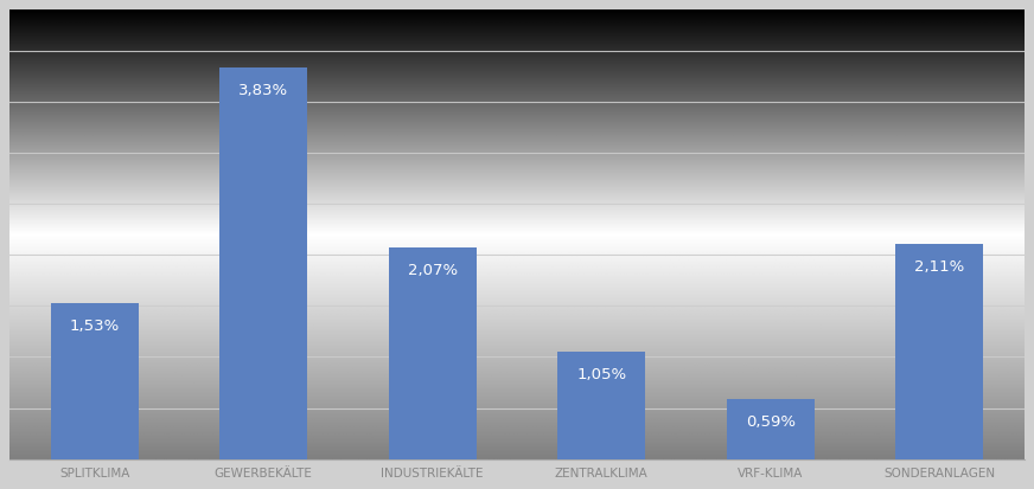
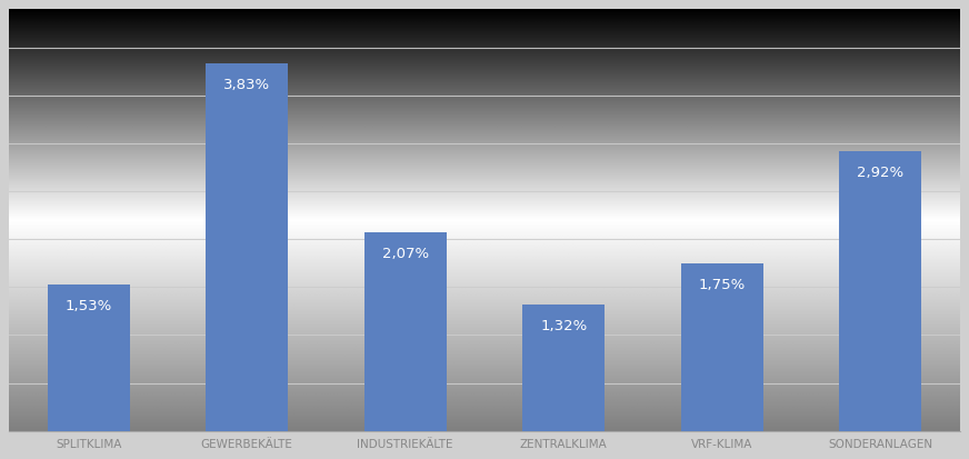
ZENTRALKLIMA: 1,05% -> 1,32%
VRF-KLIMA: 0,59% -> 1,75%
SONDERANLAGEN: 2,11% -> 2,92%
